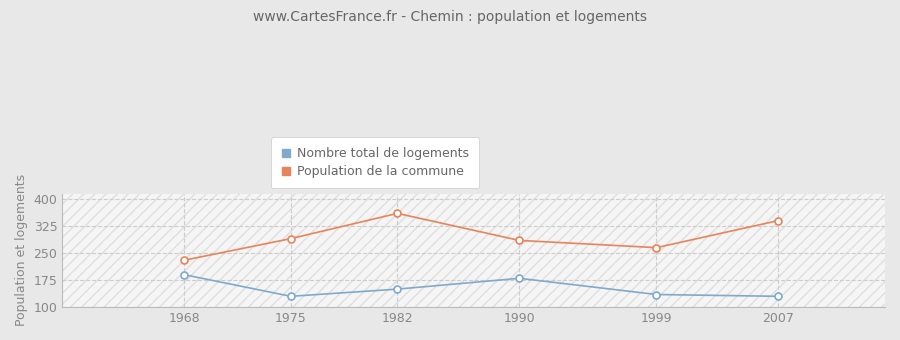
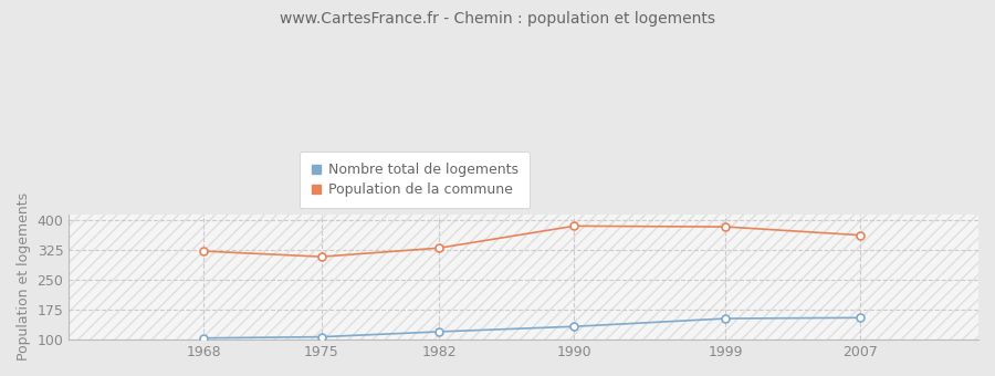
Nombre total de logements/1968: 190 -> 104
Population de la commune/1968: 230 -> 322
Nombre total de logements/1975: 130 -> 107
Population de la commune/1975: 290 -> 308
Nombre total de logements/1982: 150 -> 120
Population de la commune/1982: 360 -> 330
Nombre total de logements/1990: 180 -> 133
Population de la commune/1990: 285 -> 385
Nombre total de logements/1999: 135 -> 153
Population de la commune/1999: 265 -> 383
Nombre total de logements/2007: 130 -> 155
Population de la commune/2007: 340 -> 362
